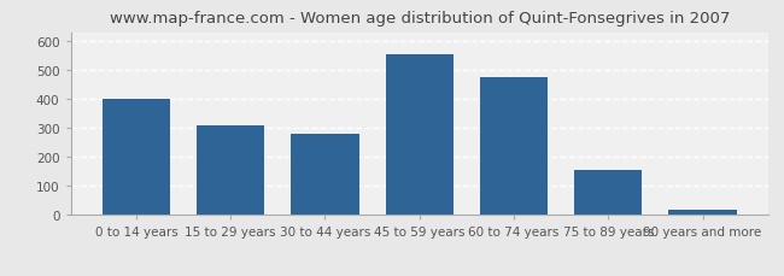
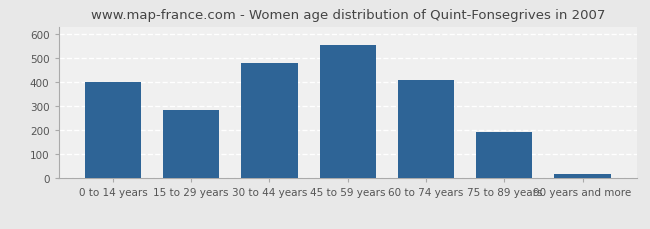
15 to 29 years: 310 -> 285
30 to 44 years: 280 -> 480
60 to 74 years: 475 -> 410
75 to 89 years: 155 -> 193
